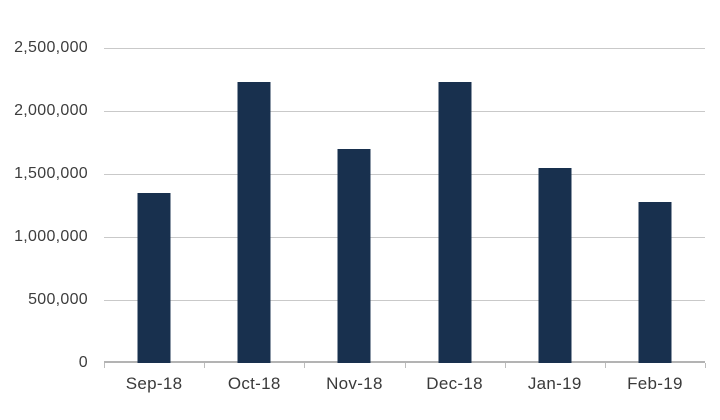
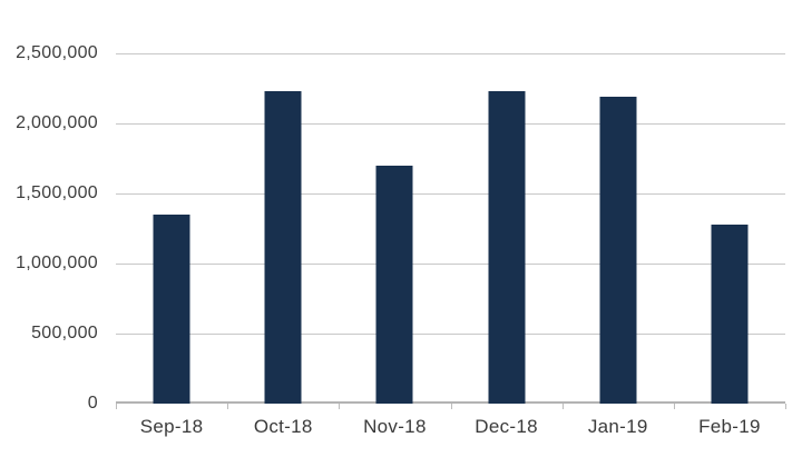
Jan-19: 1550000 -> 2190000
